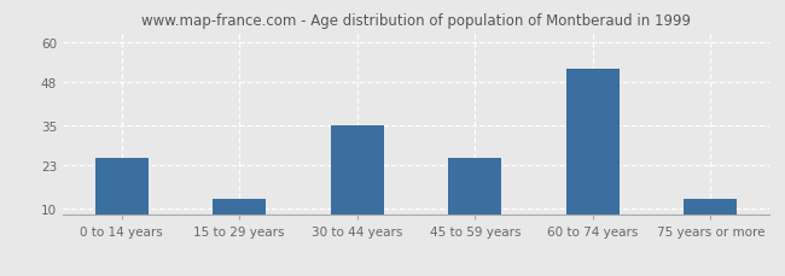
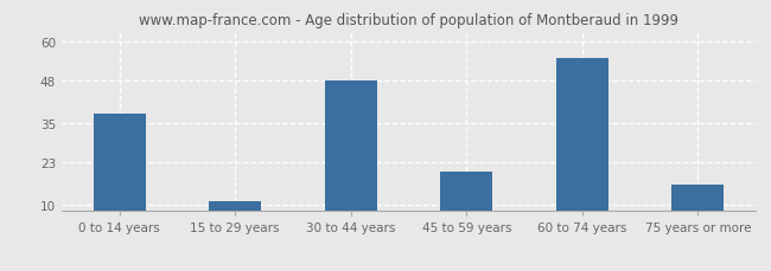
0 to 14 years: 25 -> 38
15 to 29 years: 13 -> 11
30 to 44 years: 35 -> 48
45 to 59 years: 25 -> 20
60 to 74 years: 52 -> 55
75 years or more: 13 -> 16
